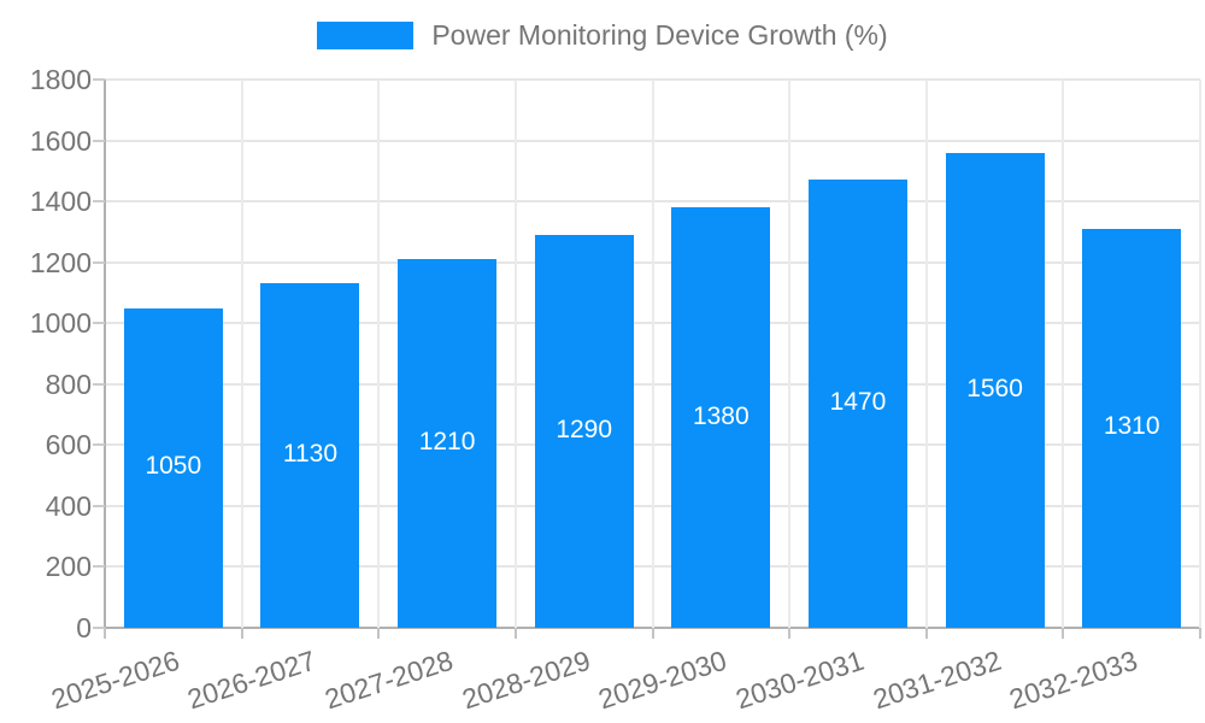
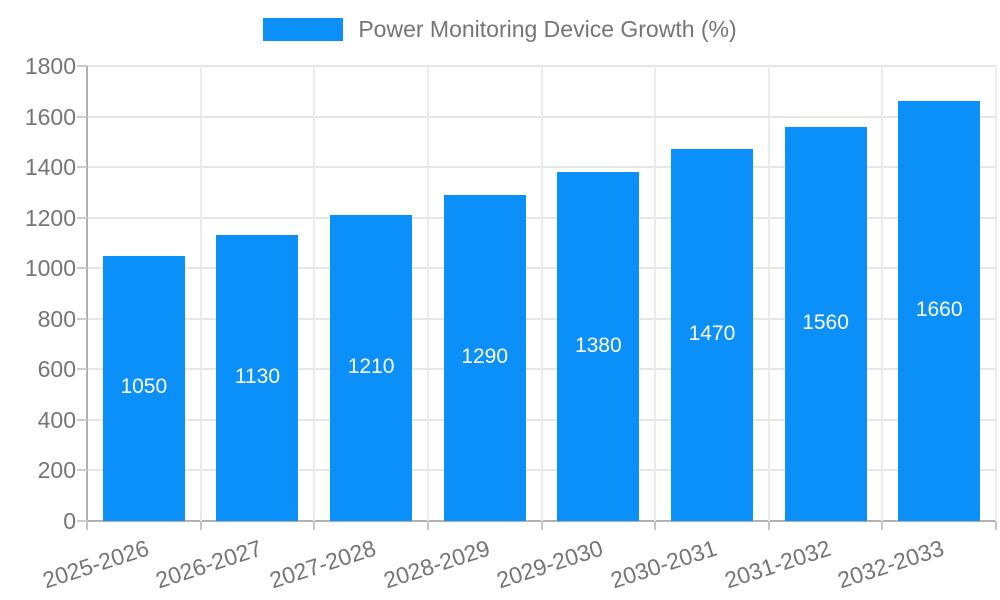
2032-2033: 1310 -> 1660
